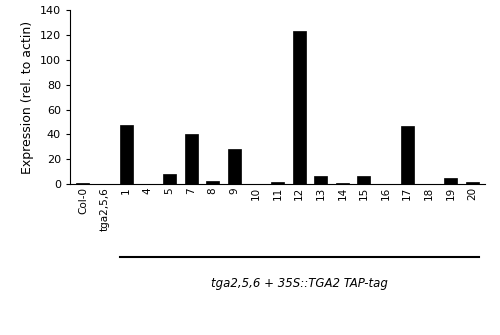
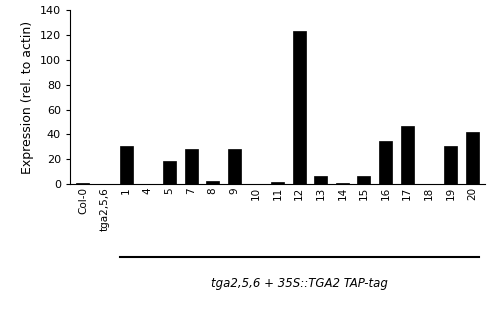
1: 48 -> 31
5: 8 -> 19
7: 40 -> 28
16: 0 -> 35
19: 5 -> 31
20: 2 -> 42
